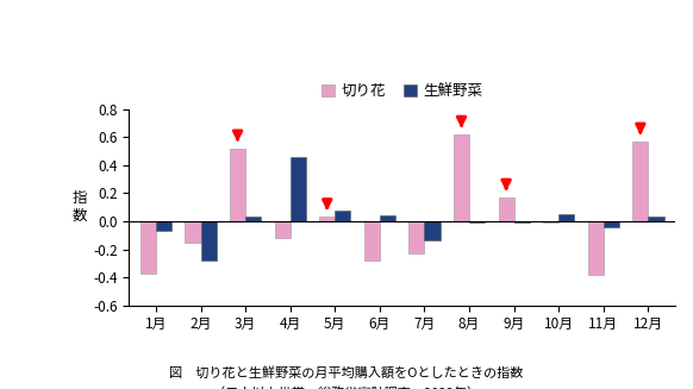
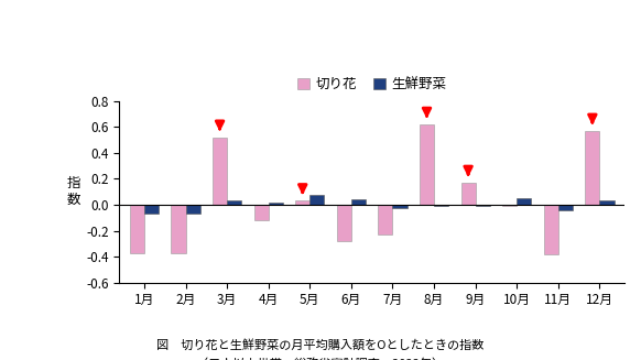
切り花/2月: -0.15 -> -0.37
生鮮野菜/2月: -0.28 -> -0.07
生鮮野菜/4月: 0.46 -> 0.02
生鮮野菜/7月: -0.14 -> -0.03
